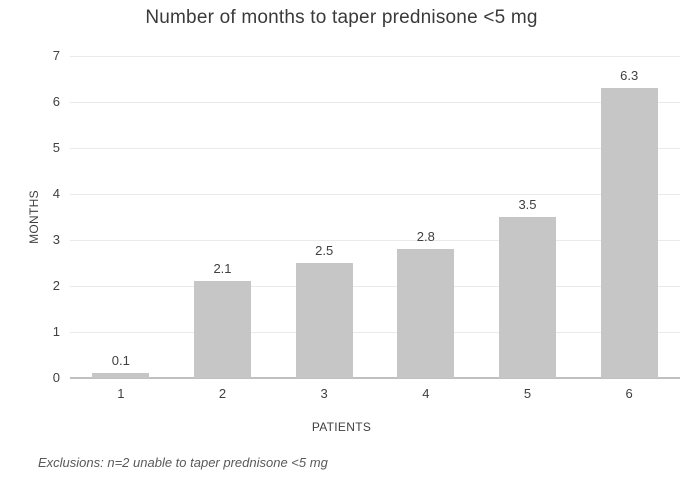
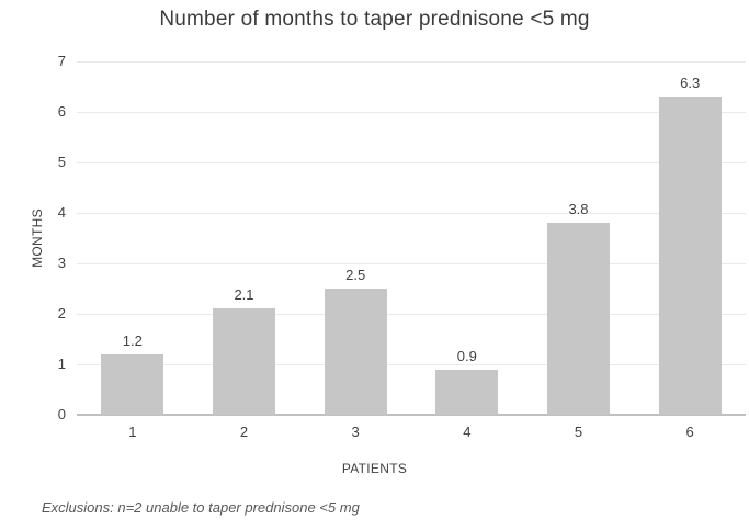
1: 0.1 -> 1.2
4: 2.8 -> 0.9
5: 3.5 -> 3.8
